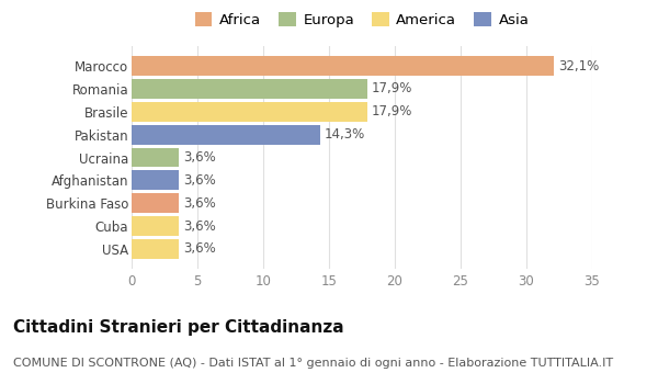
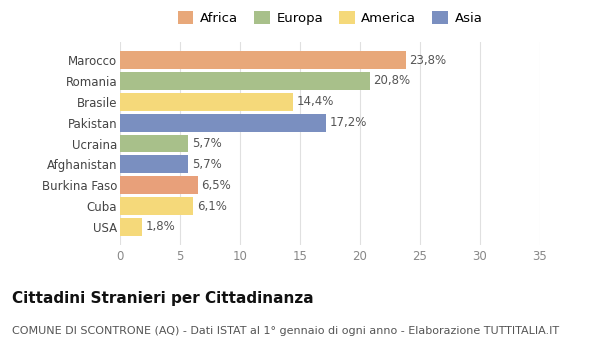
Marocco: 32,1% -> 23,8%
Romania: 17,9% -> 20,8%
Brasile: 17,9% -> 14,4%
Pakistan: 14,3% -> 17,2%
Ucraina: 3,6% -> 5,7%
Afghanistan: 3,6% -> 5,7%
Burkina Faso: 3,6% -> 6,5%
Cuba: 3,6% -> 6,1%
USA: 3,6% -> 1,8%
